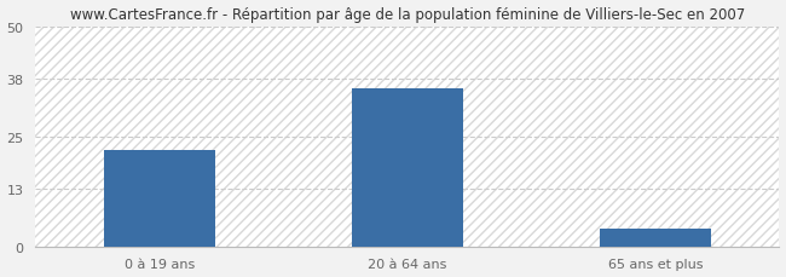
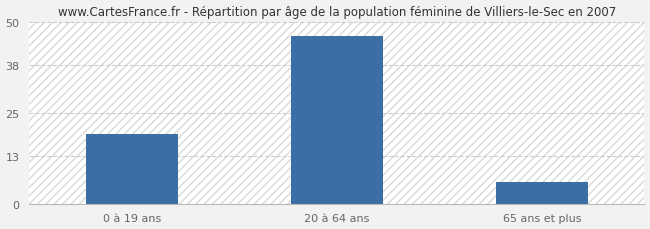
0 à 19 ans: 22 -> 19
20 à 64 ans: 36 -> 46
65 ans et plus: 4 -> 6
